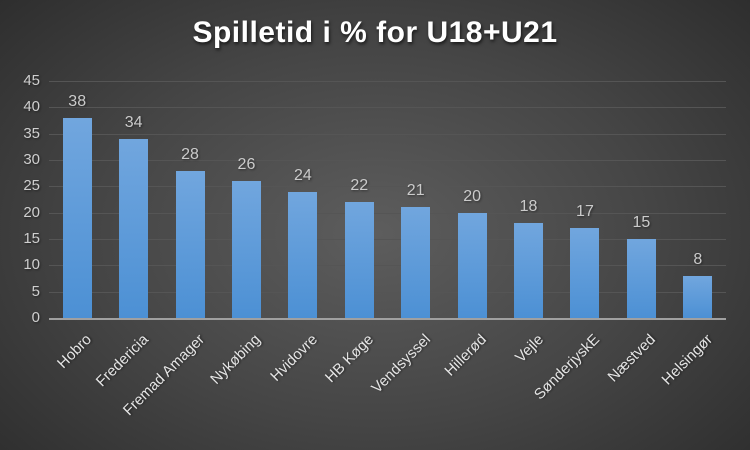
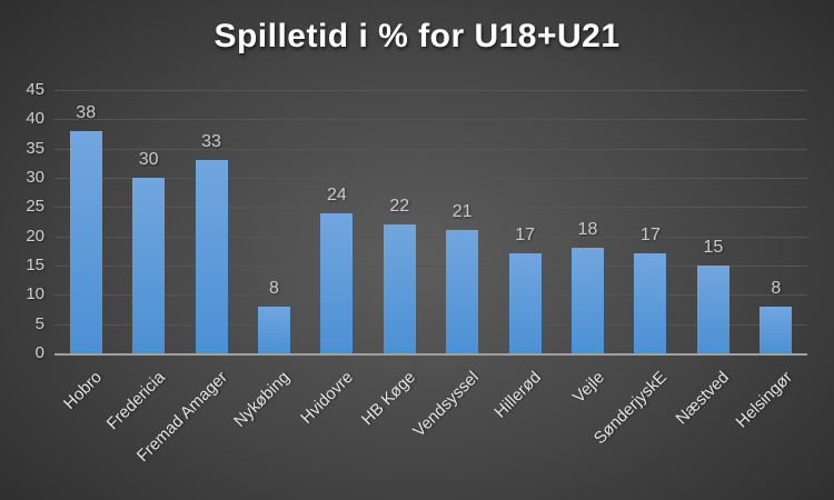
Fredericia: 34 -> 30
Fremad Amager: 28 -> 33
Nykøbing: 26 -> 8
Hillerød: 20 -> 17
